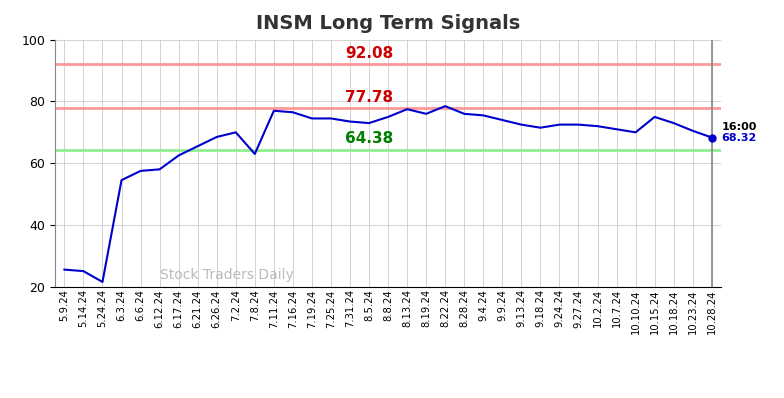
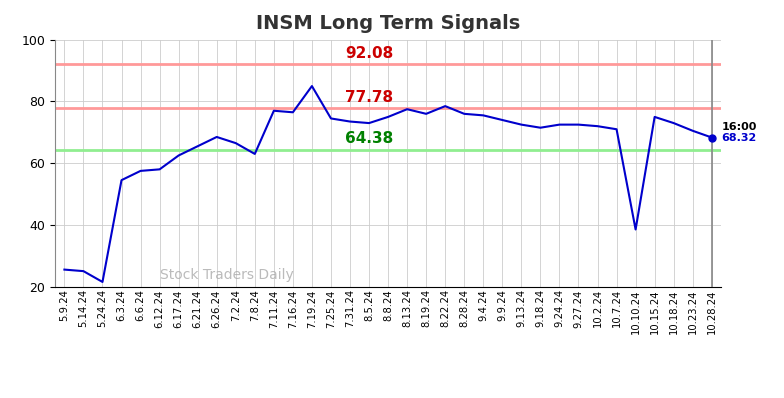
7.2.24: 70.0 -> 66.5
7.19.24: 74.5 -> 85.0
10.10.24: 70.0 -> 38.5
